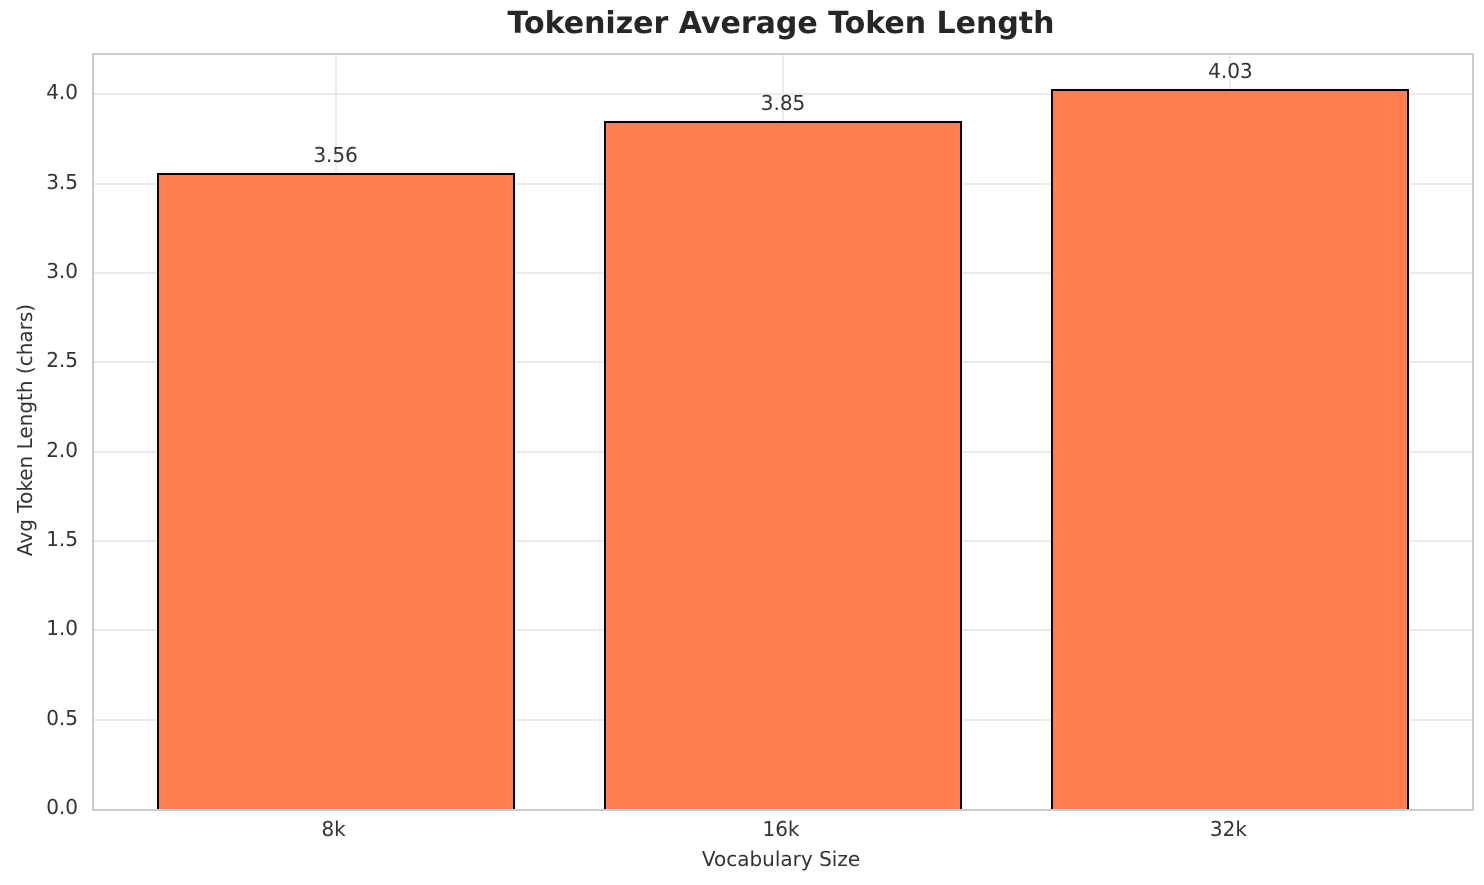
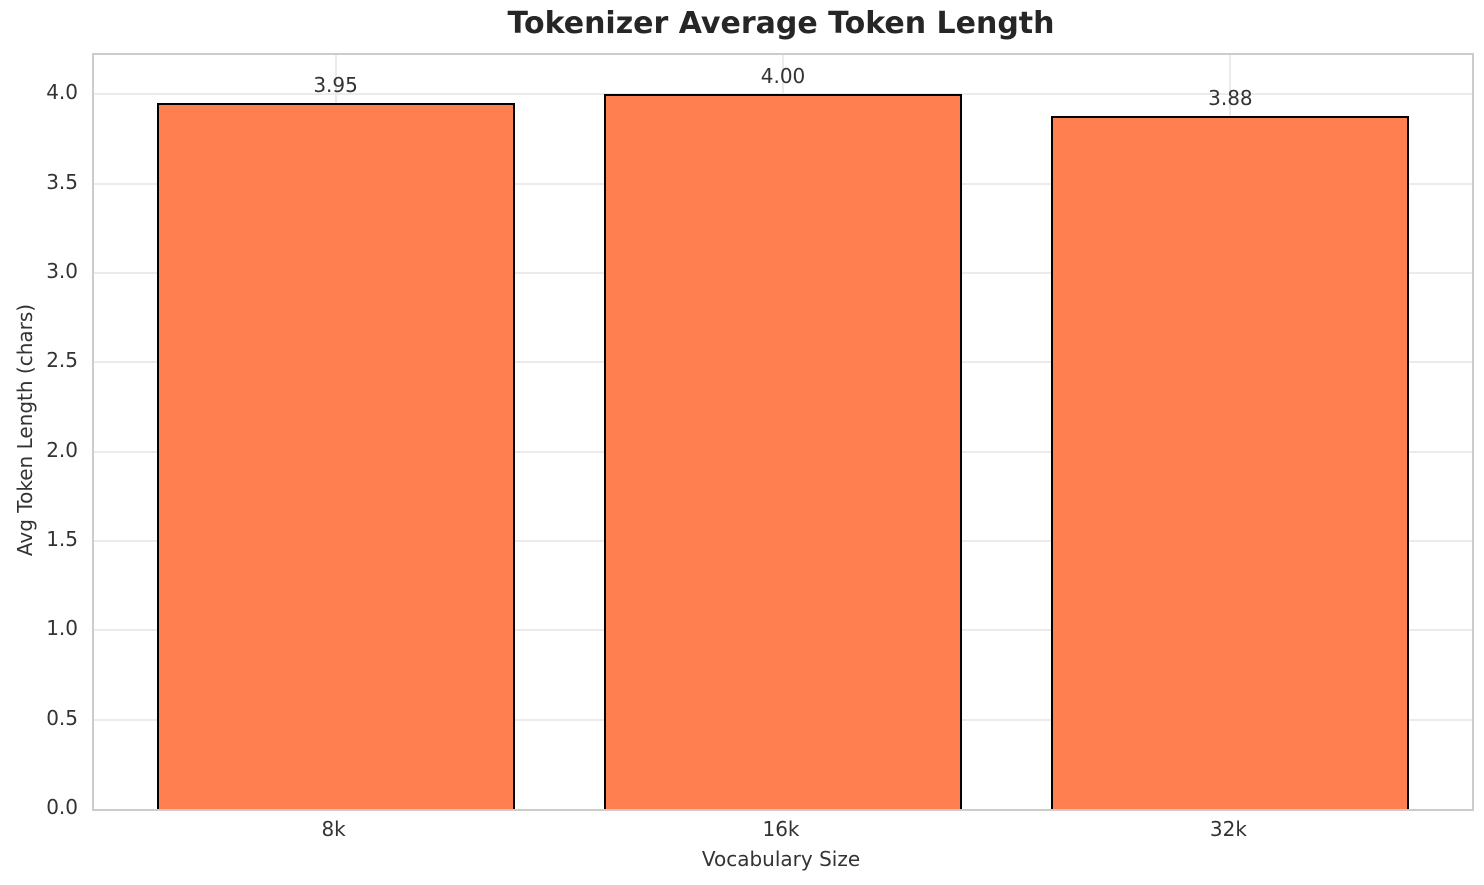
8k: 3.56 -> 3.95
16k: 3.85 -> 4.00
32k: 4.03 -> 3.88
